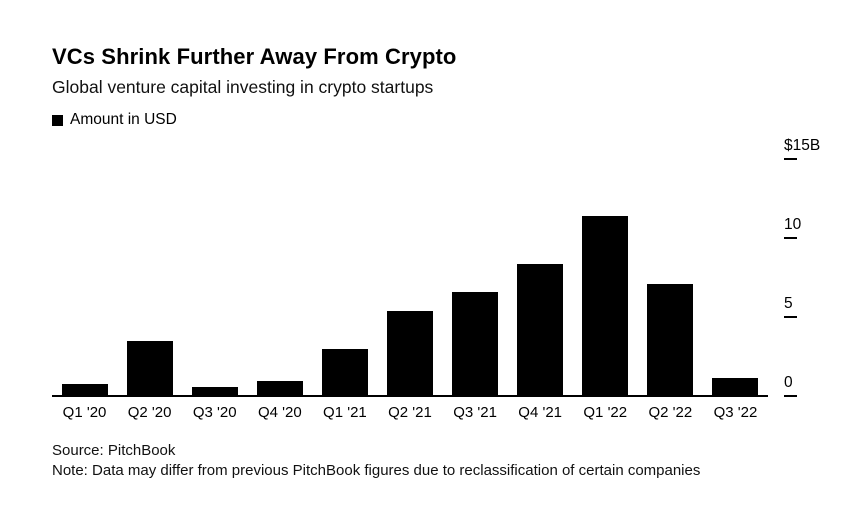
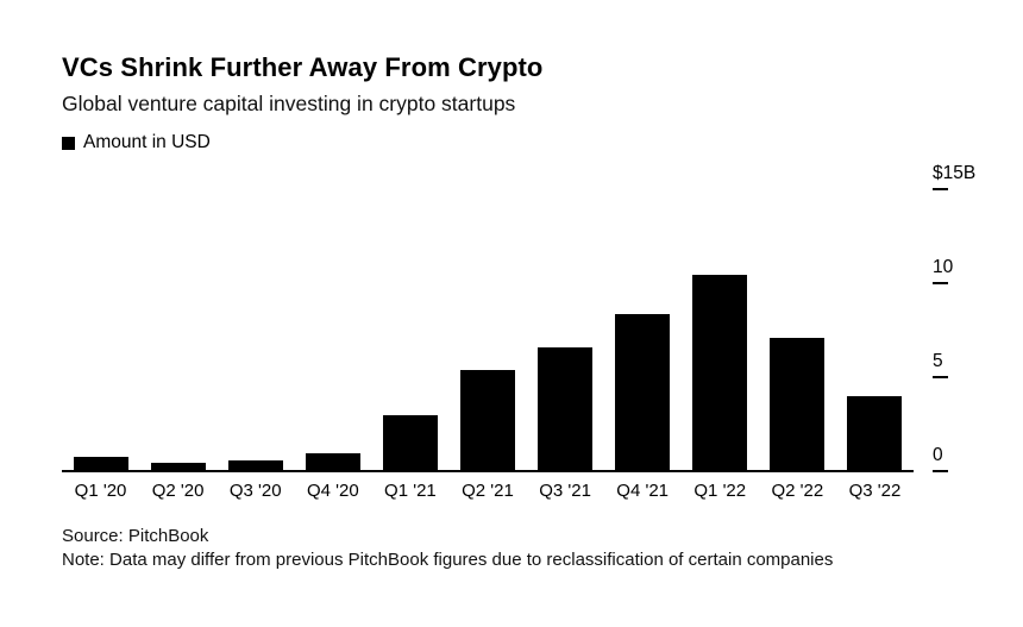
Q2 '20: $3.4B -> $0.3B
Q1 '22: $11.3B -> $10.4B
Q3 '22: $1.1B -> $3.9B
